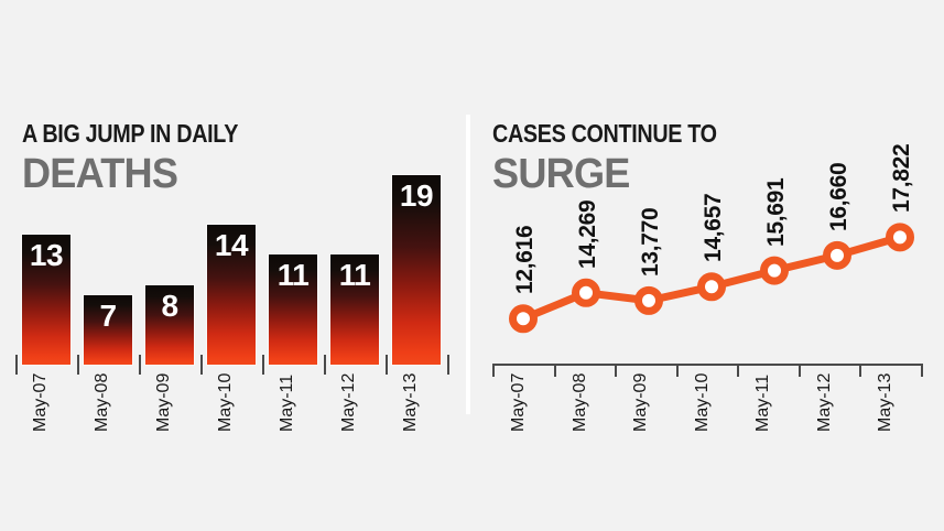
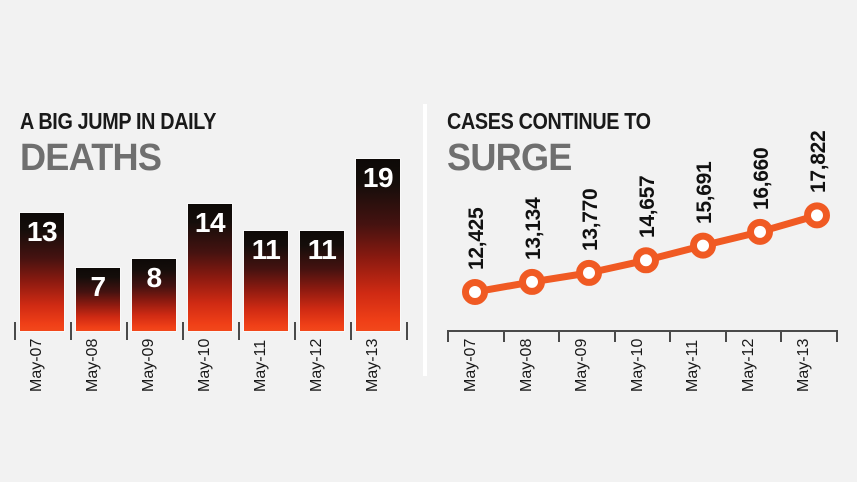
CASES CONTINUE TO SURGE/May-07: 12,616 -> 12,425
CASES CONTINUE TO SURGE/May-08: 14,269 -> 13,134
